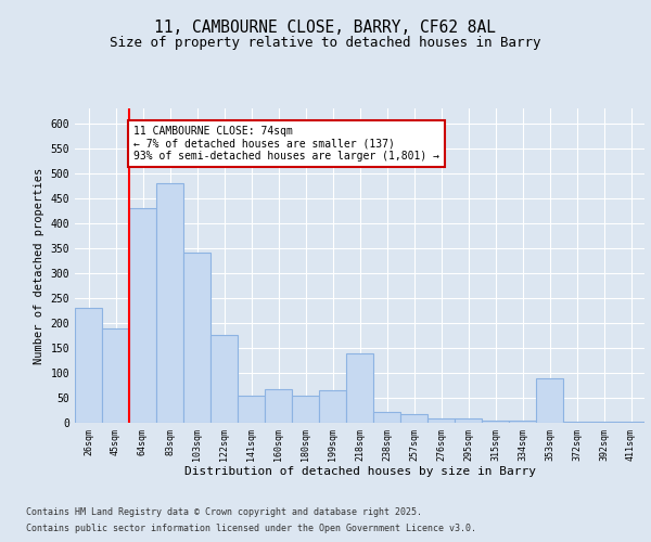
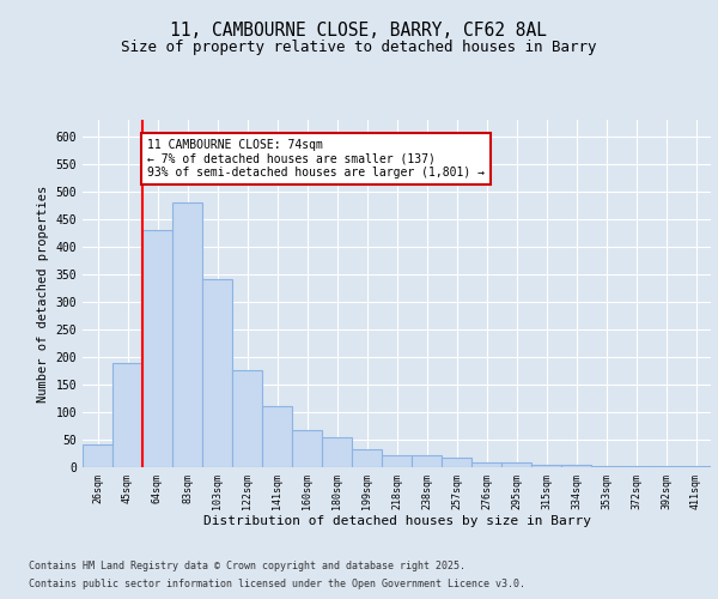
26sqm: 230 -> 42
141sqm: 55 -> 110
199sqm: 65 -> 33
218sqm: 140 -> 22
353sqm: 90 -> 3
